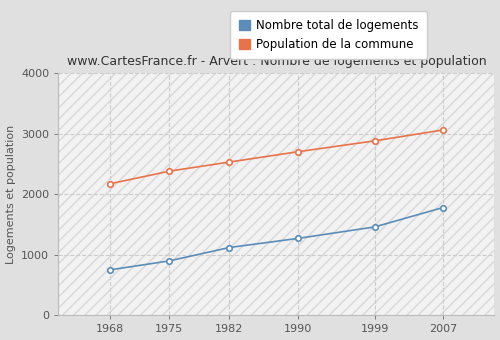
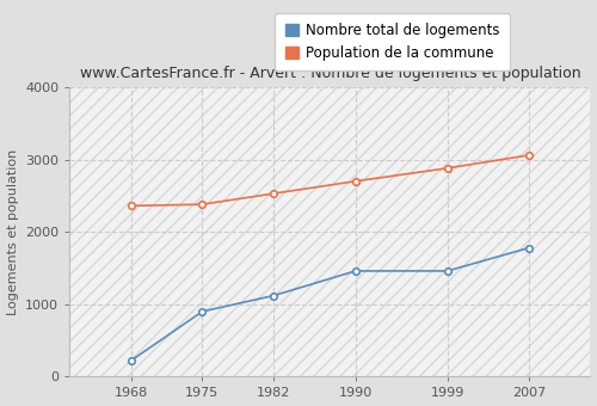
Nombre total de logements/1968: 750 -> 220
Population de la commune/1968: 2170 -> 2360
Nombre total de logements/1990: 1270 -> 1460
